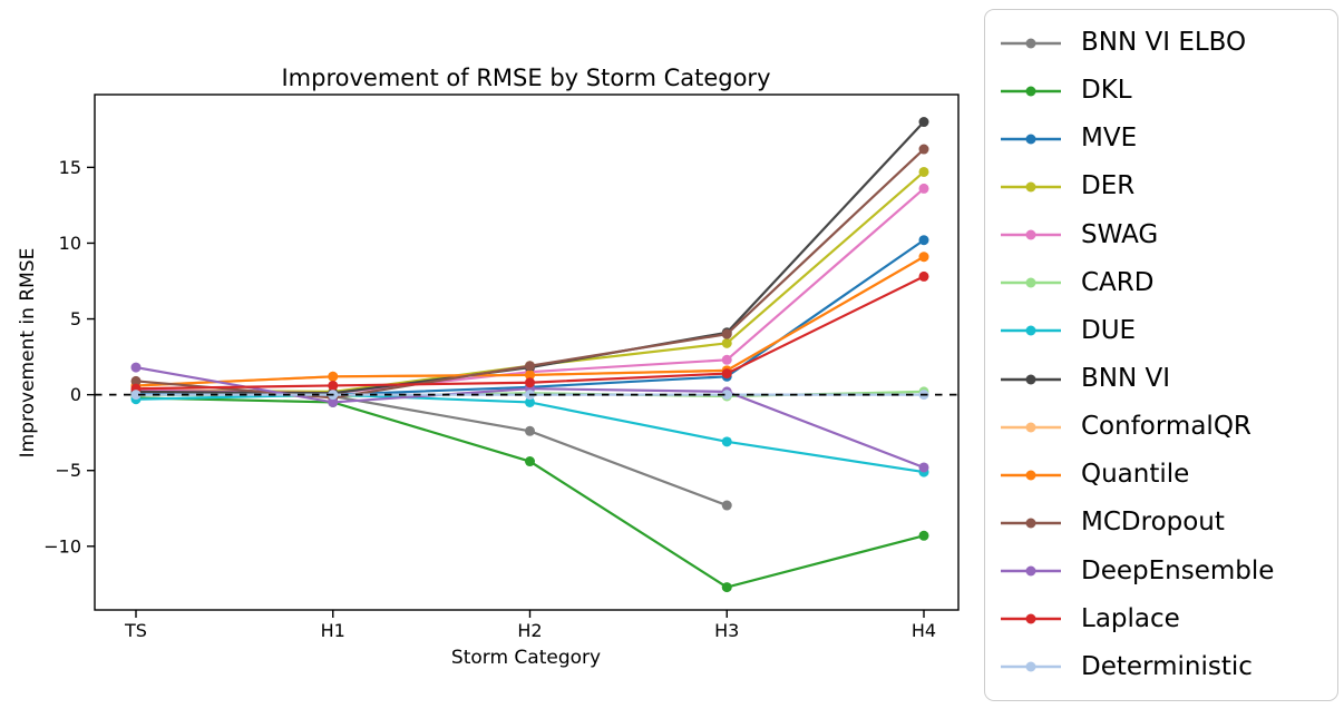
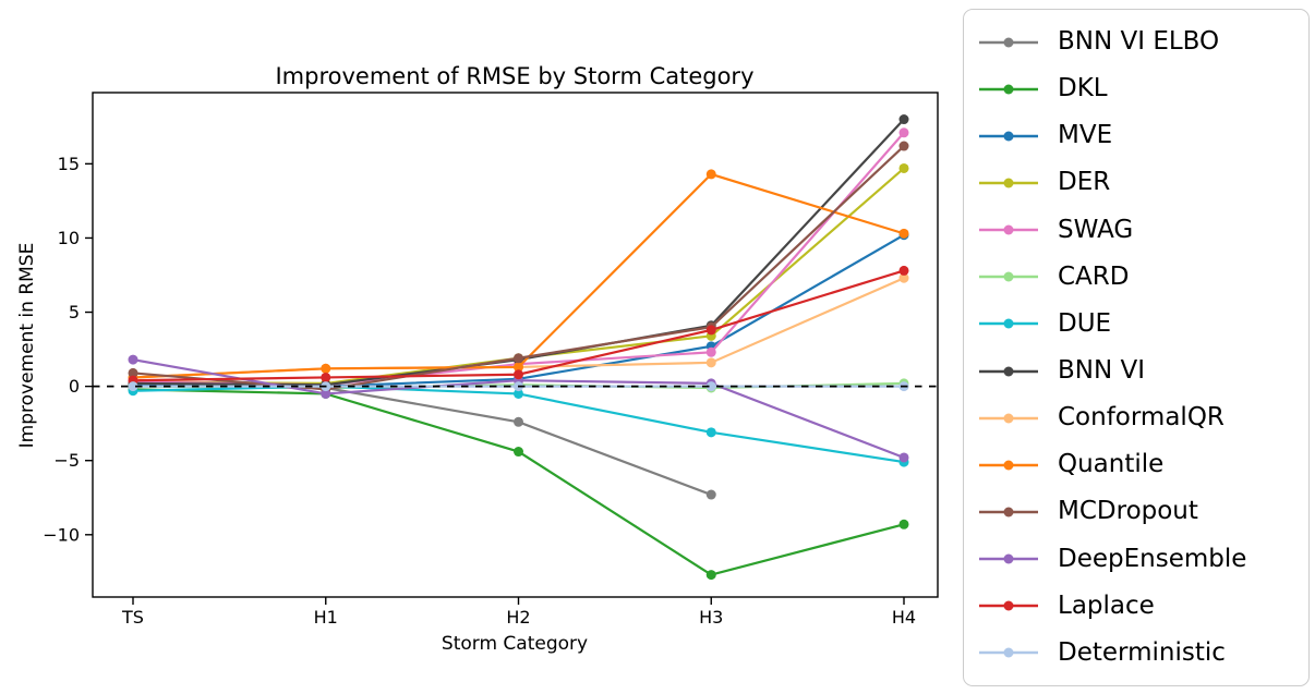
MVE/H3: 1.2 -> 2.7
Quantile/H3: 1.6 -> 14.3
Laplace/H3: 1.4 -> 3.8
SWAG/H4: 13.6 -> 17.1
ConformalQR/H4: 9.1 -> 7.3
Quantile/H4: 9.1 -> 10.3
